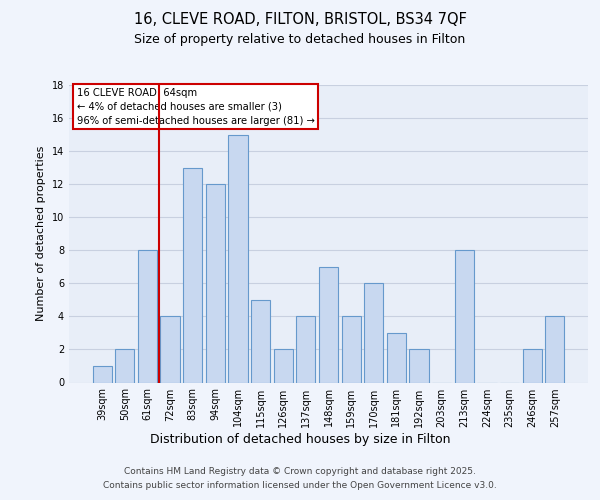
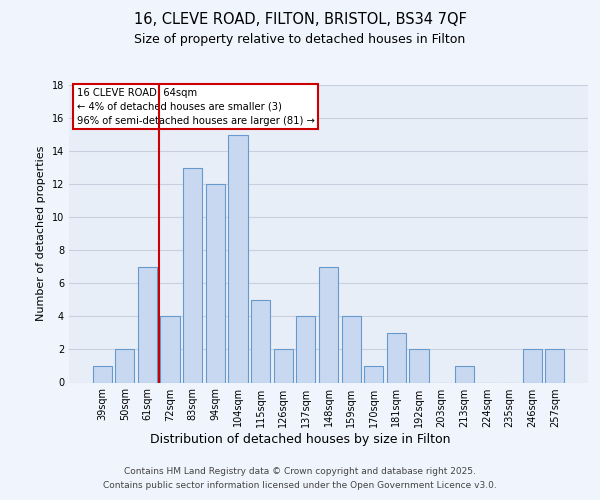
61sqm: 8 -> 7
170sqm: 6 -> 1
213sqm: 8 -> 1
257sqm: 4 -> 2
